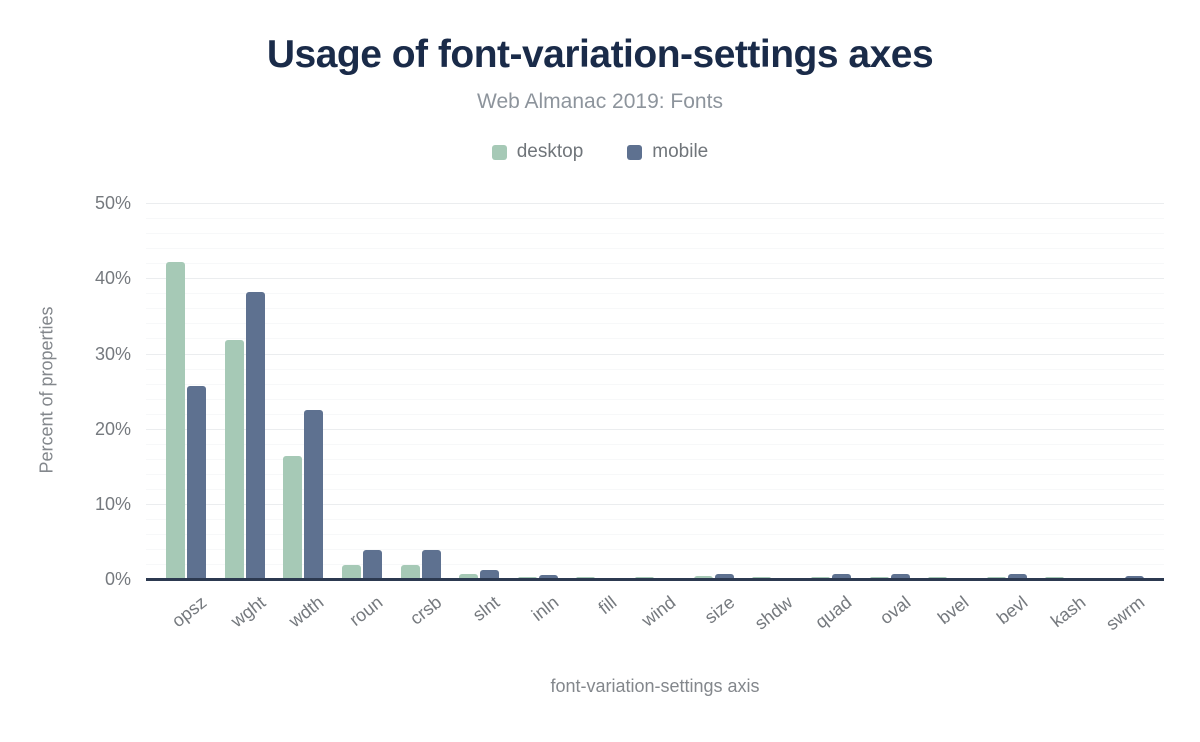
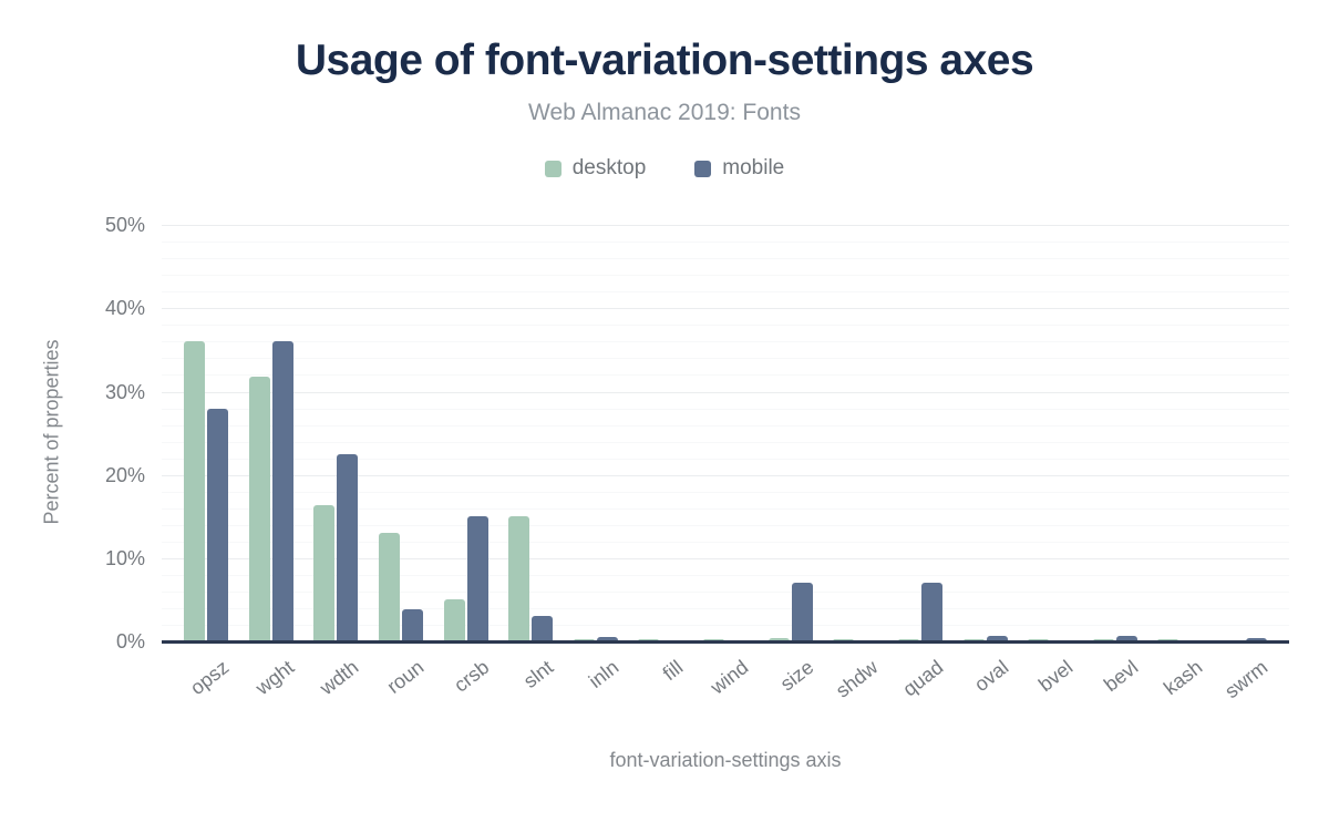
desktop/opsz: 42% -> 36%
mobile/opsz: 26% -> 28%
mobile/wght: 38% -> 36%
desktop/roun: 2% -> 13%
desktop/crsb: 2% -> 5%
mobile/crsb: 4% -> 15%
desktop/slnt: 1% -> 15%
mobile/slnt: 1% -> 3%
mobile/size: 1% -> 7%
mobile/quad: 1% -> 7%
